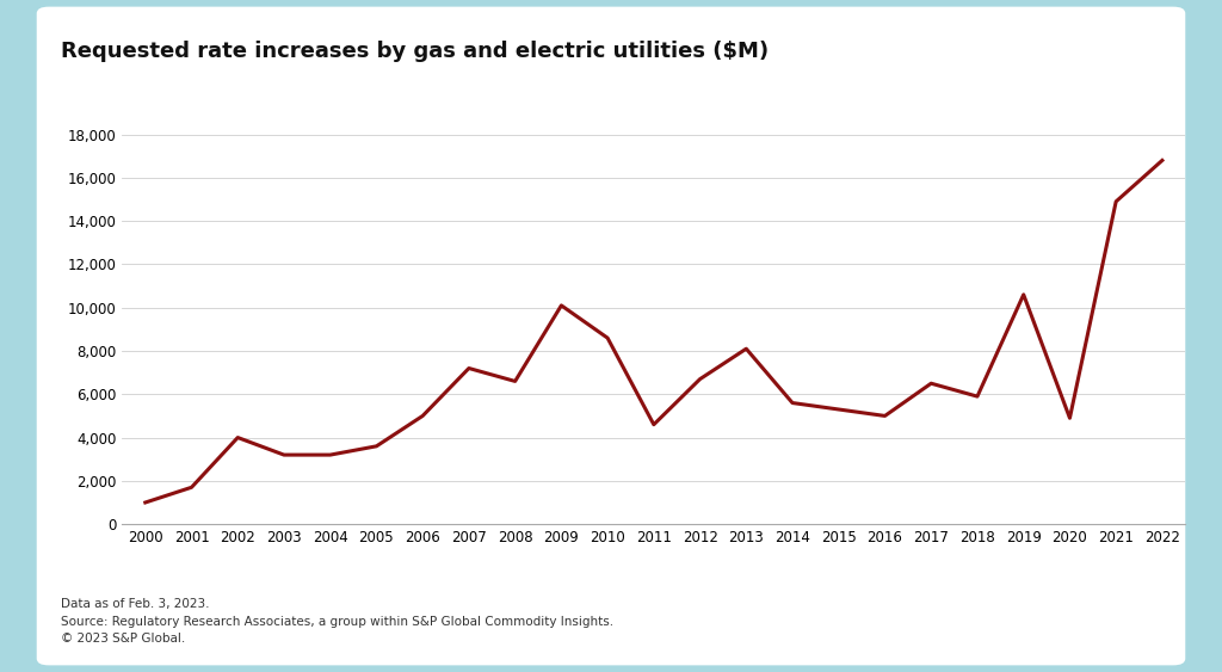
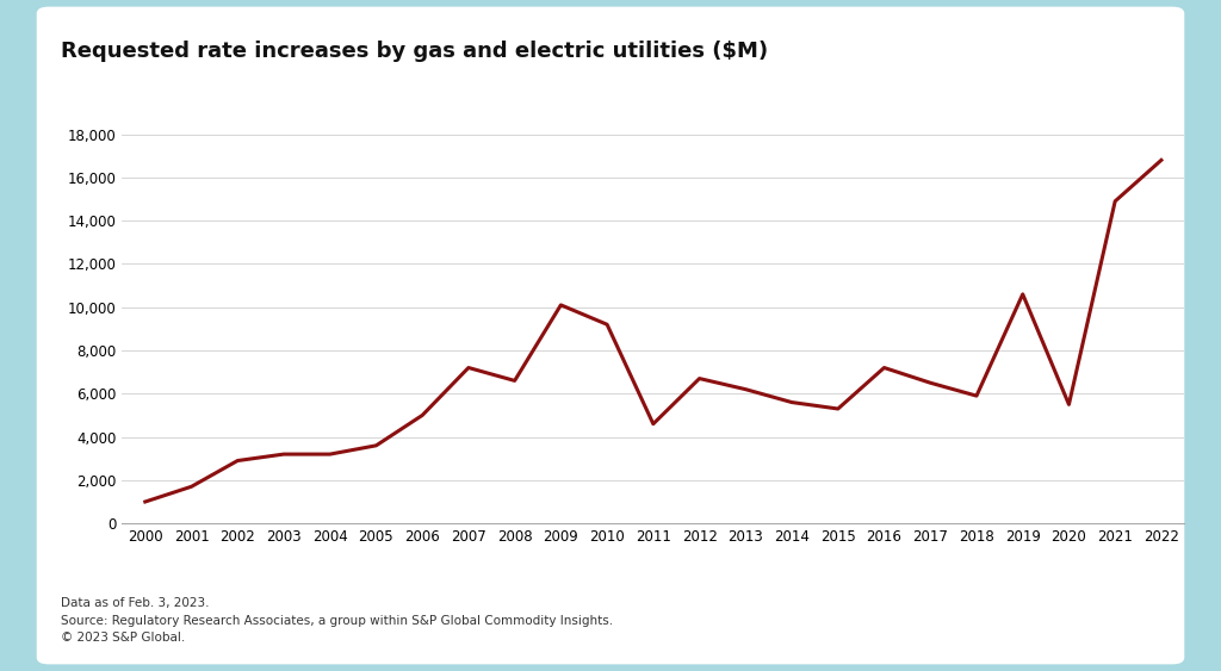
2002: 4,000 -> 2,900
2010: 8,600 -> 9,200
2013: 8,100 -> 6,200
2016: 5,000 -> 7,200
2020: 4,900 -> 5,500
